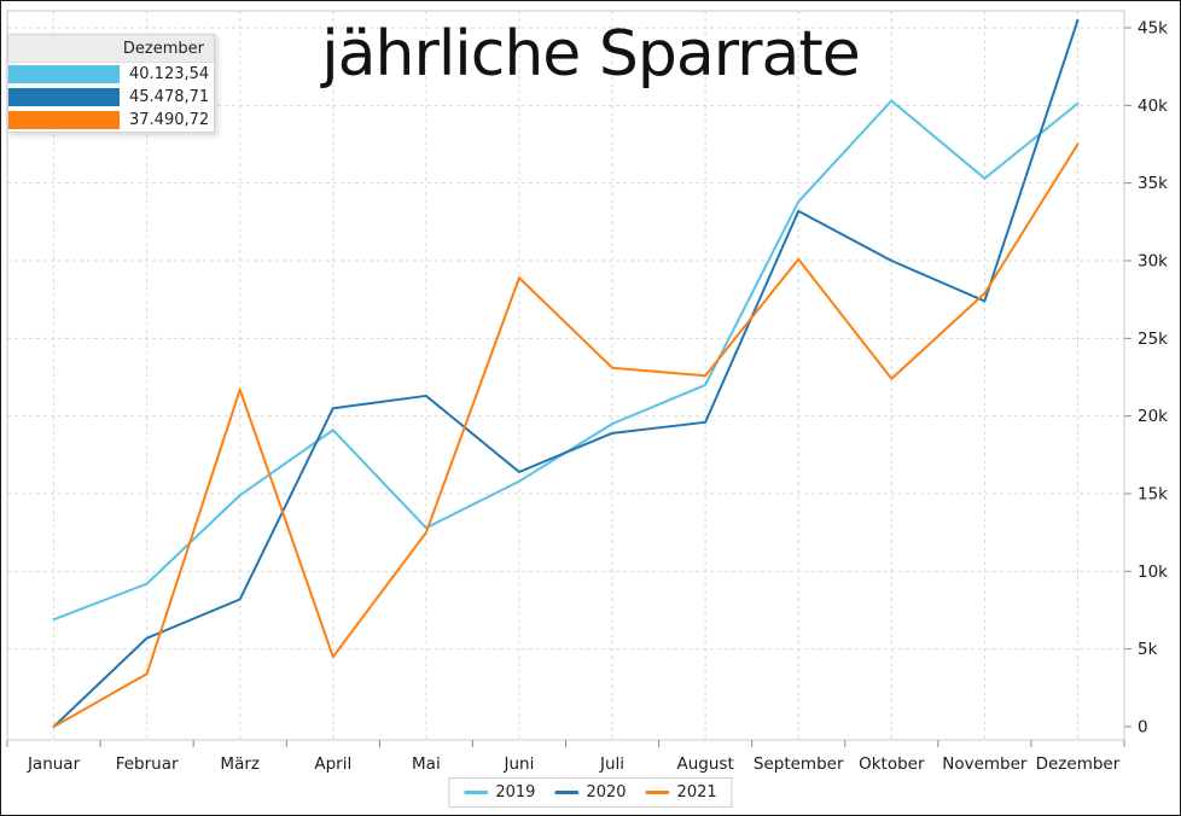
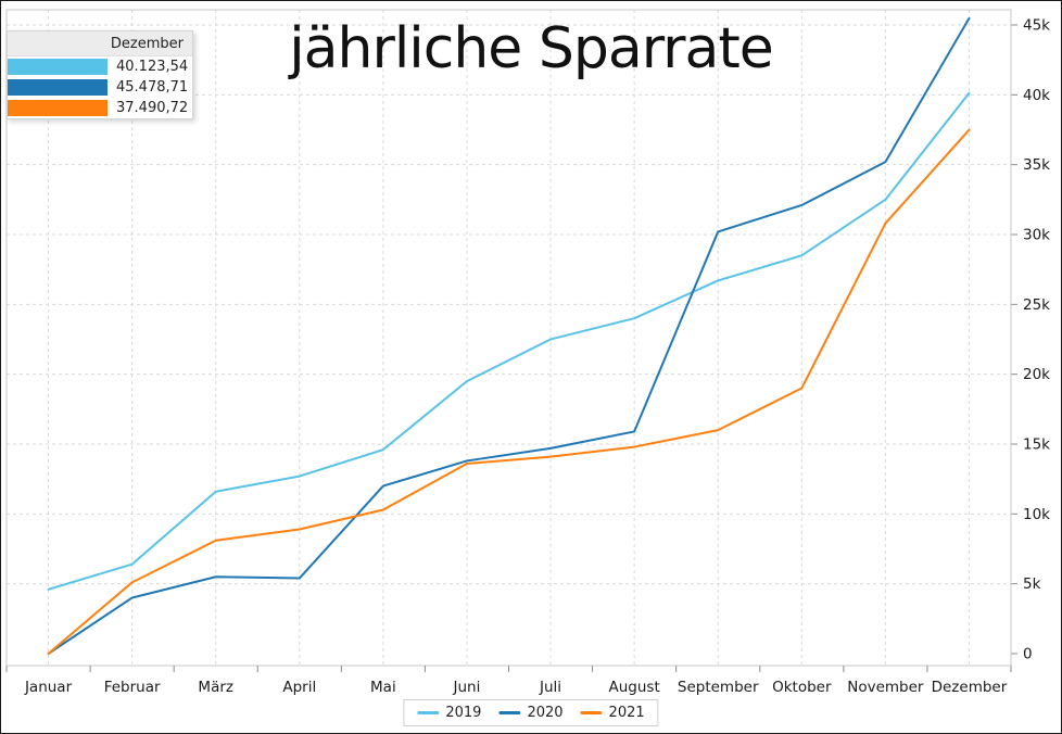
2019/Januar: 6.9k -> 4.6k
2019/Februar: 9.2k -> 6.4k
2020/Februar: 5.7k -> 4.0k
2021/Februar: 3.4k -> 5.1k
2019/März: 14.9k -> 11.6k
2020/März: 8.2k -> 5.5k
2021/März: 21.7k -> 8.1k
2019/April: 19.1k -> 12.7k
2020/April: 20.5k -> 5.4k
2021/April: 4.5k -> 8.9k
2019/Mai: 12.8k -> 14.6k
2020/Mai: 21.3k -> 12.0k
2021/Mai: 12.5k -> 10.3k
2019/Juni: 15.8k -> 19.5k
2020/Juni: 16.4k -> 13.8k
2021/Juni: 28.9k -> 13.6k
2019/Juli: 19.5k -> 22.5k
2020/Juli: 18.9k -> 14.7k
2021/Juli: 23.1k -> 14.1k
2019/August: 22.0k -> 24.0k
2020/August: 19.6k -> 15.9k
2021/August: 22.6k -> 14.8k
2019/September: 33.8k -> 26.7k
2020/September: 33.2k -> 30.2k
2021/September: 30.1k -> 16.0k
2019/Oktober: 40.3k -> 28.5k
2020/Oktober: 30.0k -> 32.1k
2021/Oktober: 22.4k -> 19.0k
2019/November: 35.3k -> 32.5k
2020/November: 27.4k -> 35.2k
2021/November: 27.9k -> 30.8k
